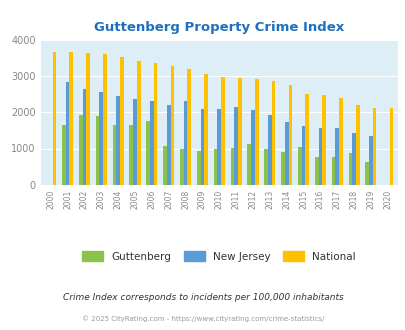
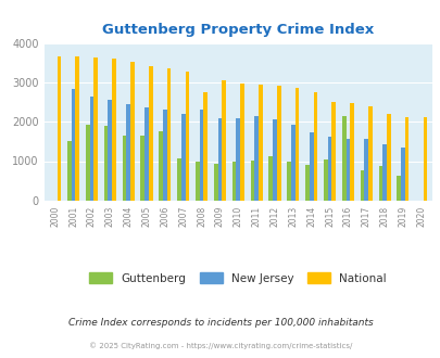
Guttenberg/2001: 1650 -> 1500
National/2008: 3200 -> 2750
Guttenberg/2016: 760 -> 2150
